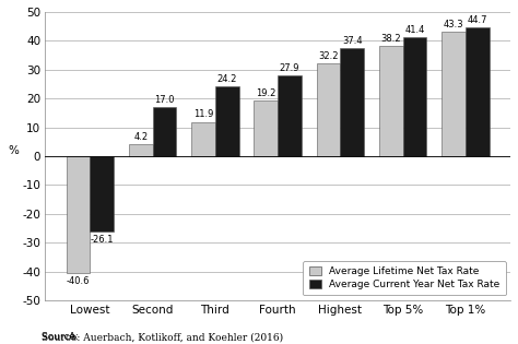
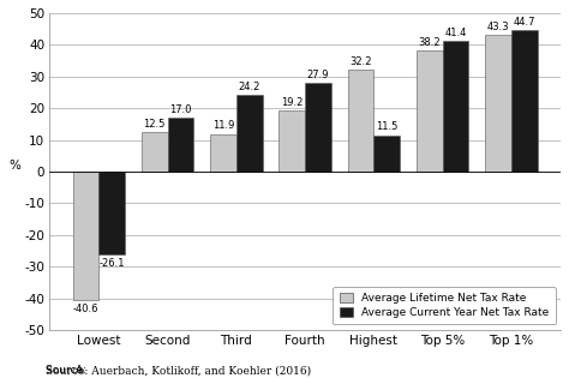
Average Lifetime Net Tax Rate/Second: 4.2 -> 12.5
Average Current Year Net Tax Rate/Highest: 37.4 -> 11.5
